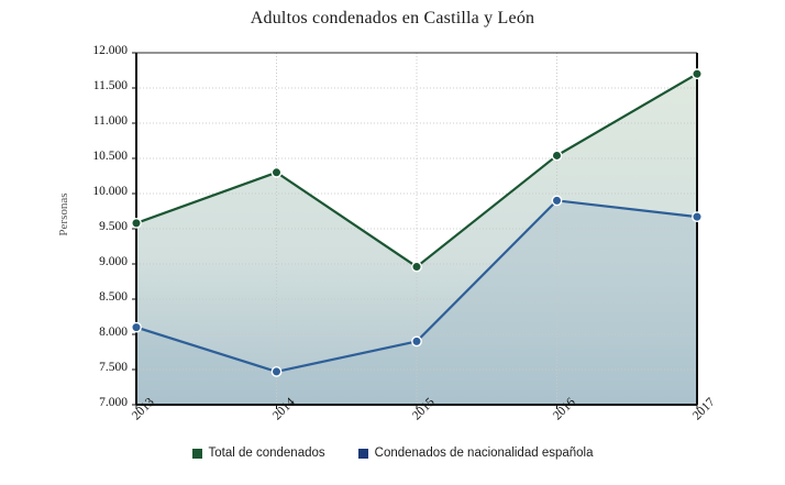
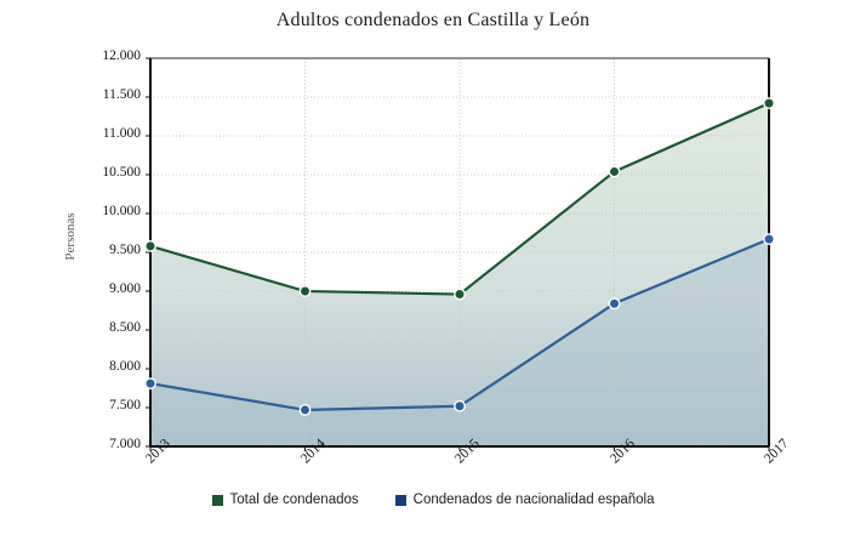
Condenados de nacionalidad española/2013: 8100 -> 7800
Total de condenados/2014: 10300 -> 9000
Condenados de nacionalidad española/2015: 7900 -> 7500
Condenados de nacionalidad española/2016: 9900 -> 8800
Total de condenados/2017: 11700 -> 11400
